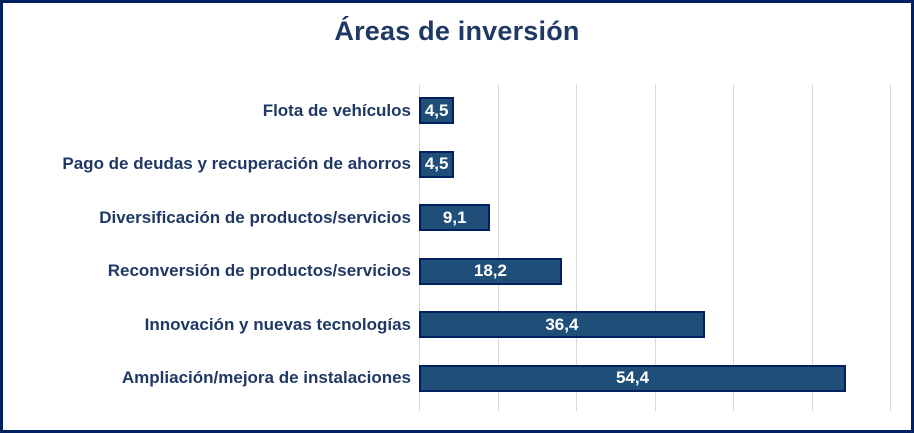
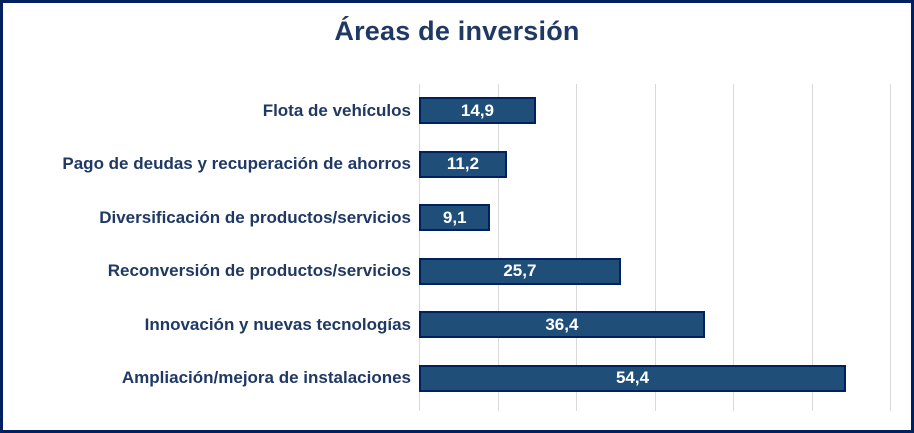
Flota de vehículos: 4,5 -> 14,9
Pago de deudas y recuperación de ahorros: 4,5 -> 11,2
Reconversión de productos/servicios: 18,2 -> 25,7
